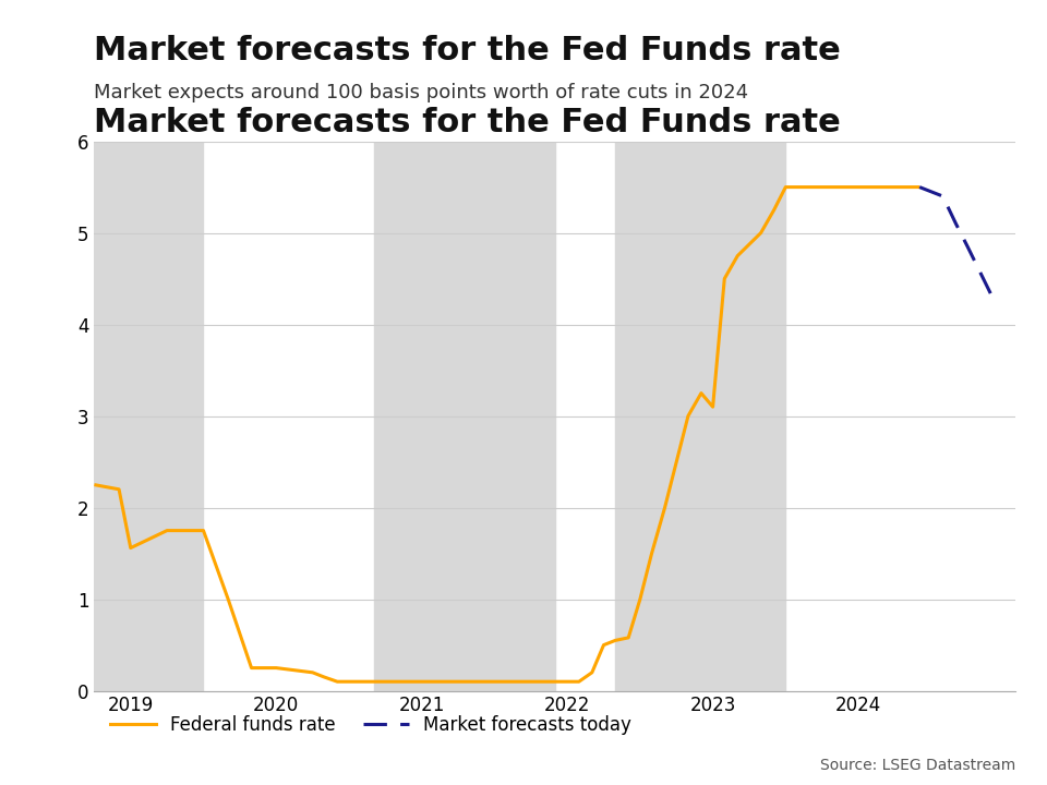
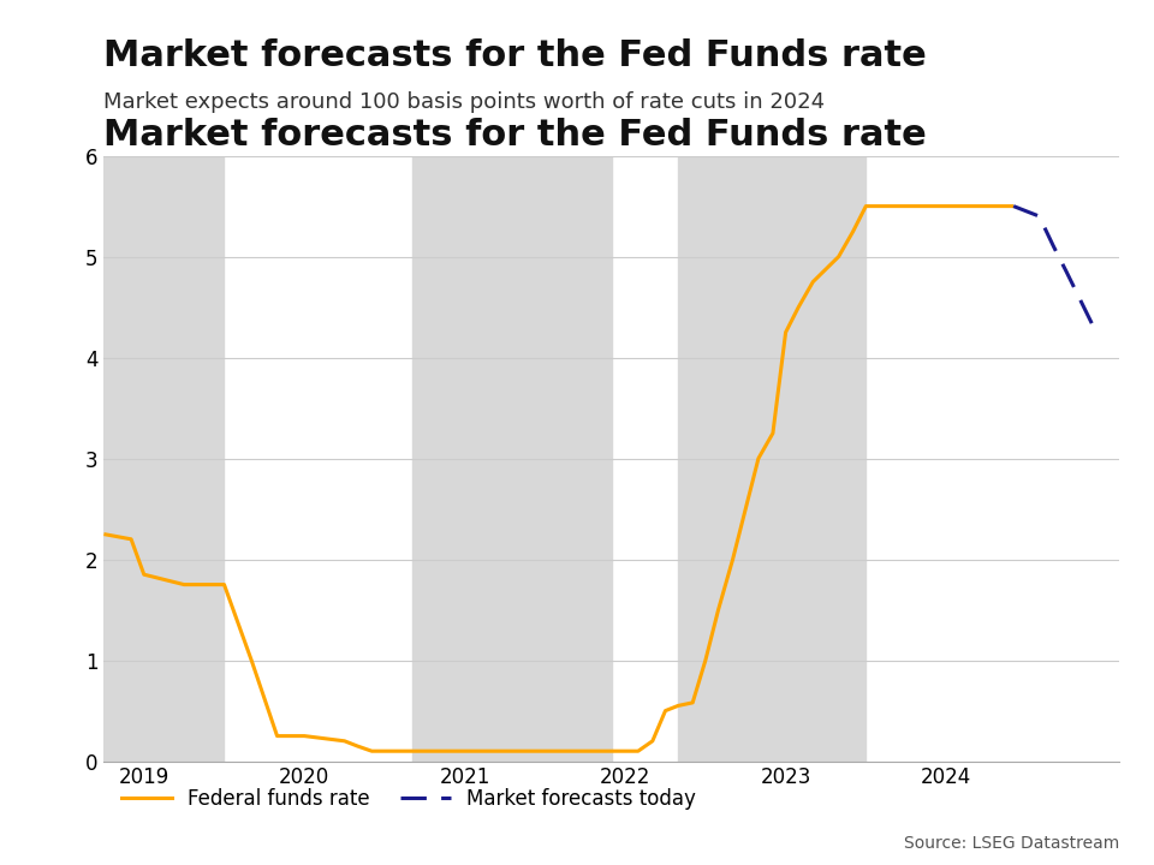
Federal funds rate/2019: 1.56 -> 1.85
Federal funds rate/2023: 3.10 -> 4.25
